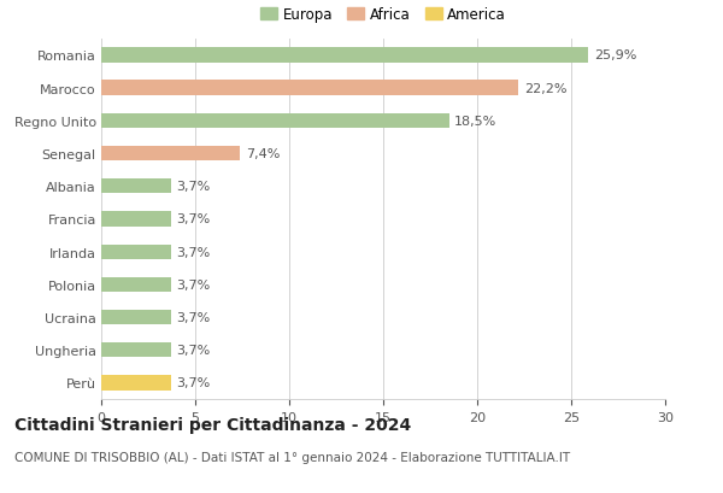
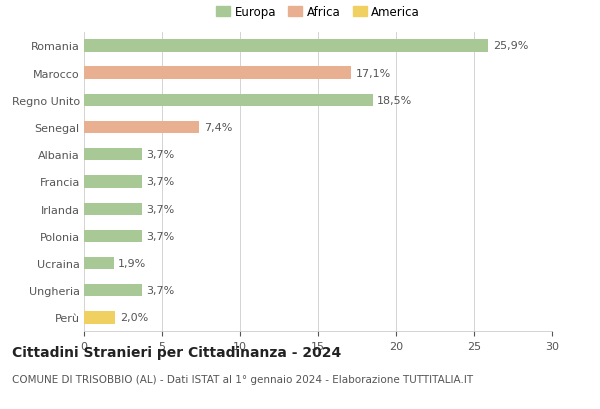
Marocco: 22,2% -> 17,1%
Ucraina: 3,7% -> 1,9%
Perù: 3,7% -> 2,0%
